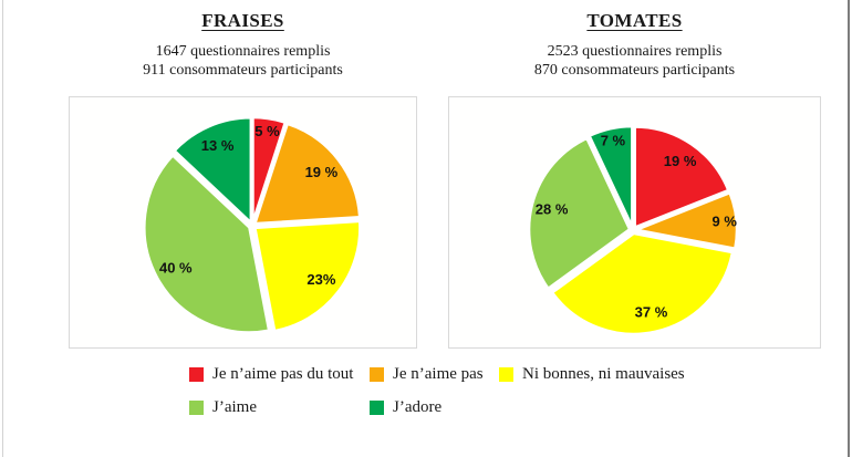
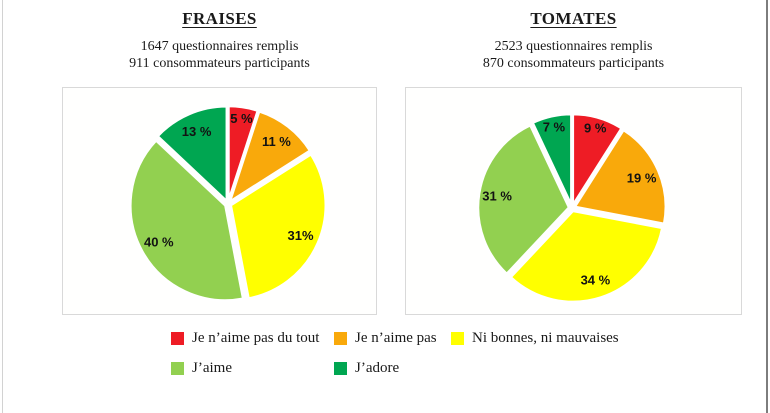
FRAISES/Je n’aime pas: 19 -> 11
FRAISES/Ni bonnes, ni mauvaises: 23% -> 31%
TOMATES/Je n’aime pas du tout: 19 -> 9
TOMATES/Je n’aime pas: 9 -> 19
TOMATES/Ni bonnes, ni mauvaises: 37 -> 34
TOMATES/J’aime: 28 -> 31
